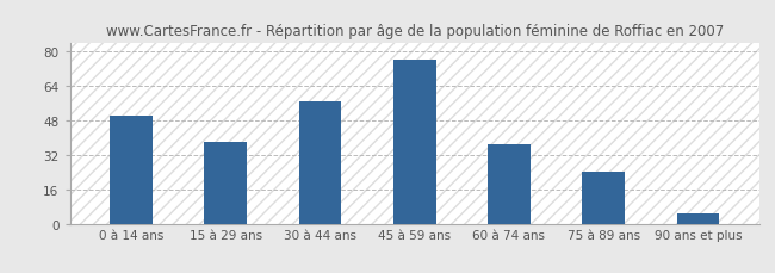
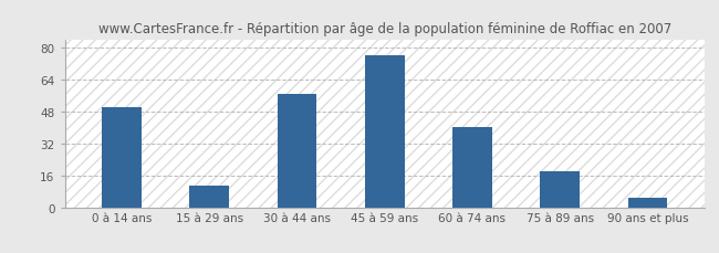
15 à 29 ans: 38 -> 11
60 à 74 ans: 37 -> 40
75 à 89 ans: 24 -> 18
